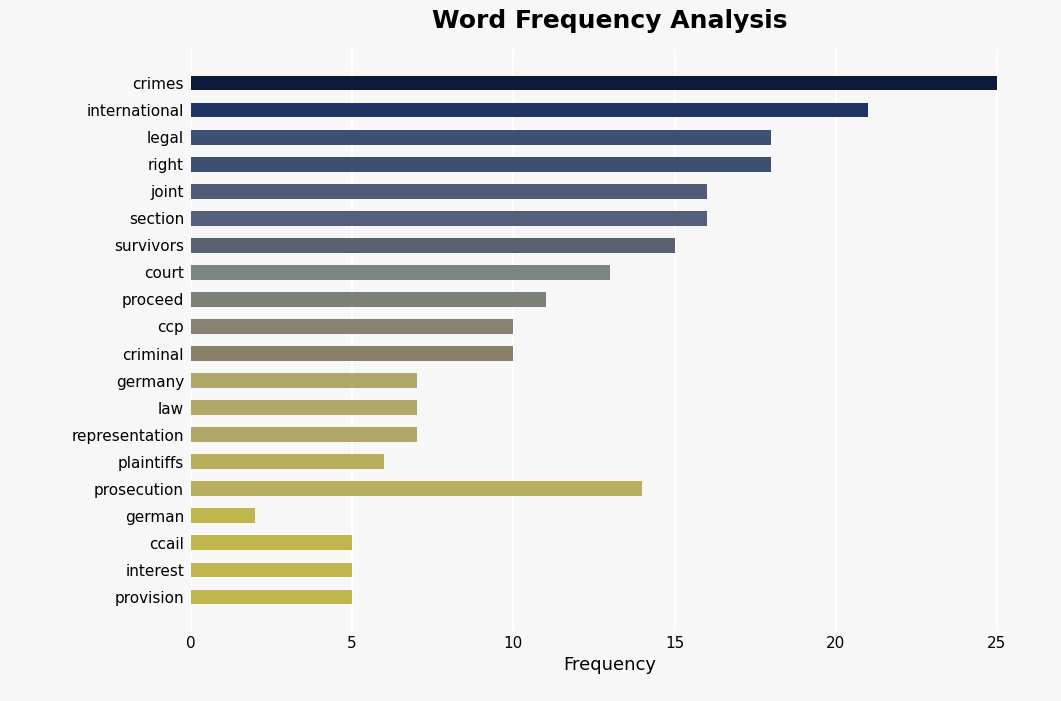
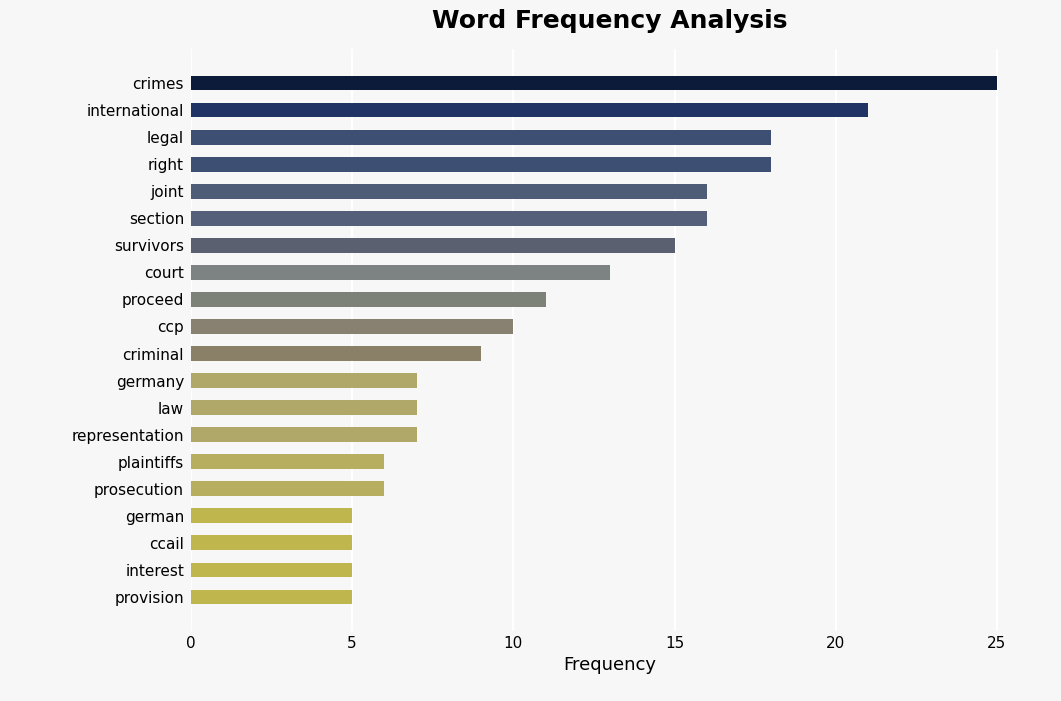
criminal: 10 -> 9
prosecution: 14 -> 6
german: 2 -> 5
